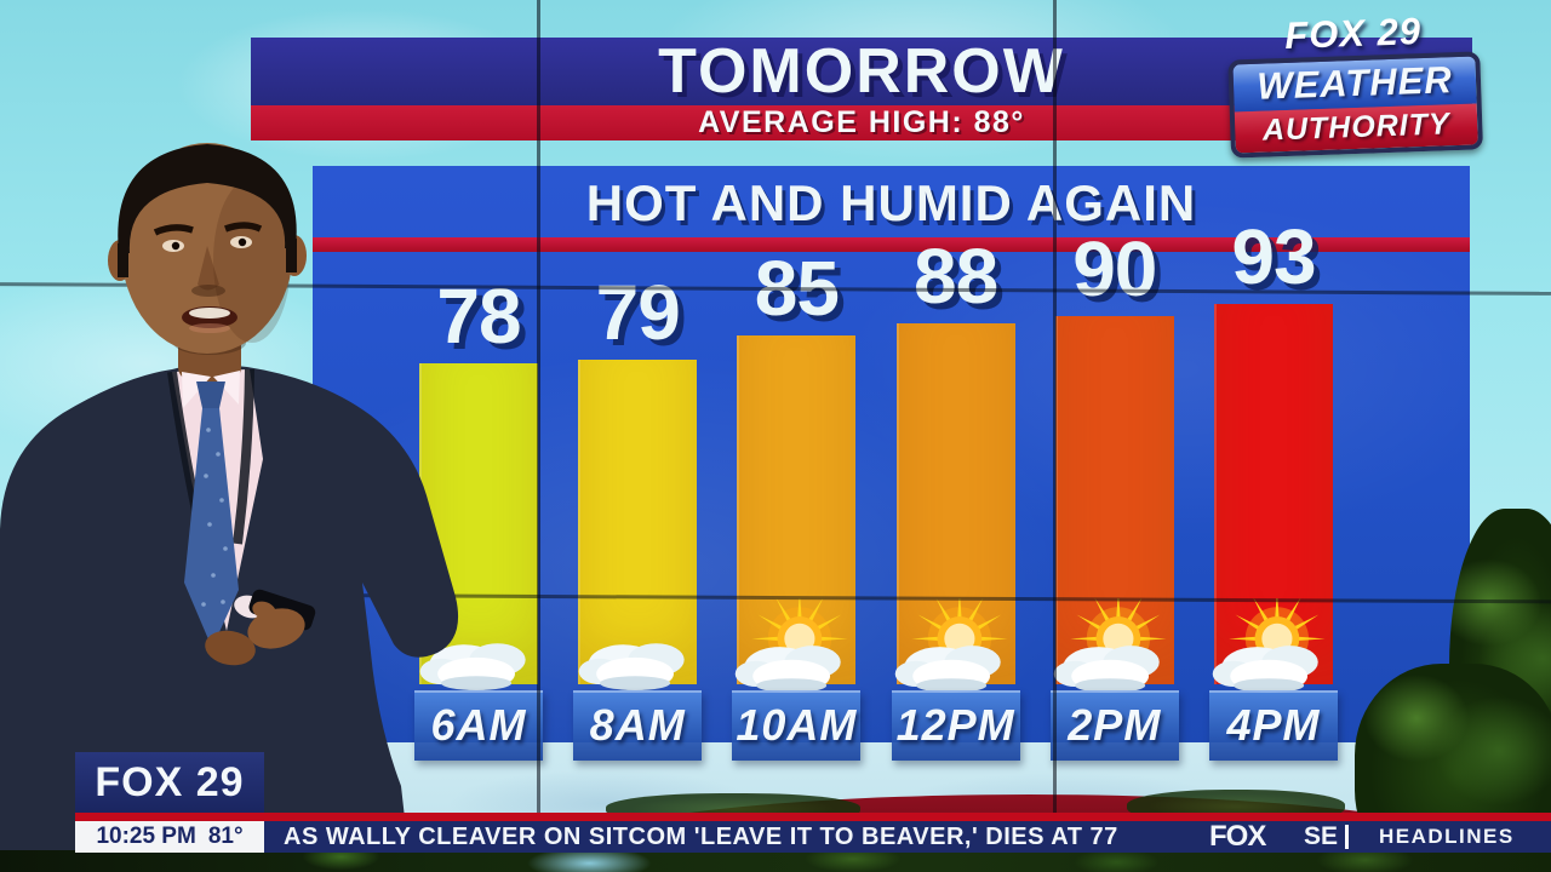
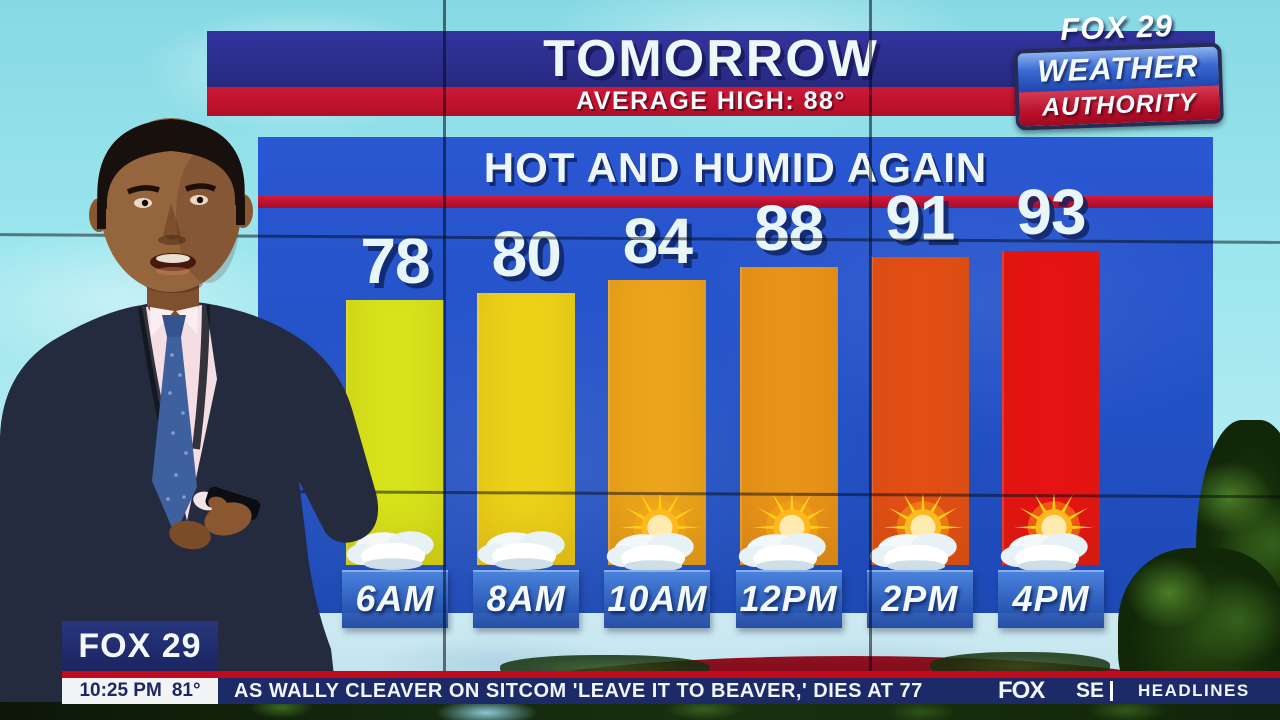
8AM: 79 -> 80
10AM: 85 -> 84
2PM: 90 -> 91
